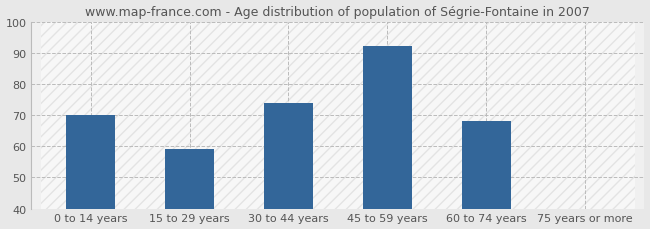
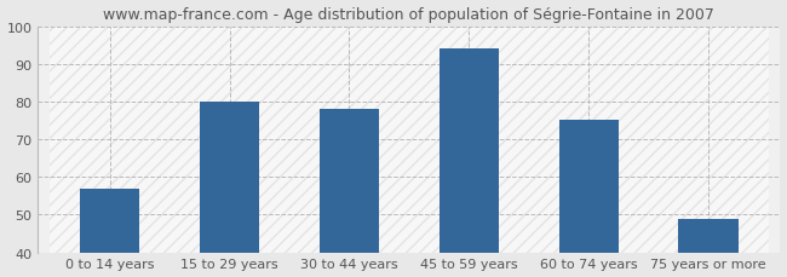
0 to 14 years: 70 -> 57
15 to 29 years: 59 -> 80
30 to 44 years: 74 -> 78
45 to 59 years: 92 -> 94
60 to 74 years: 68 -> 75
75 years or more: 40 -> 49
